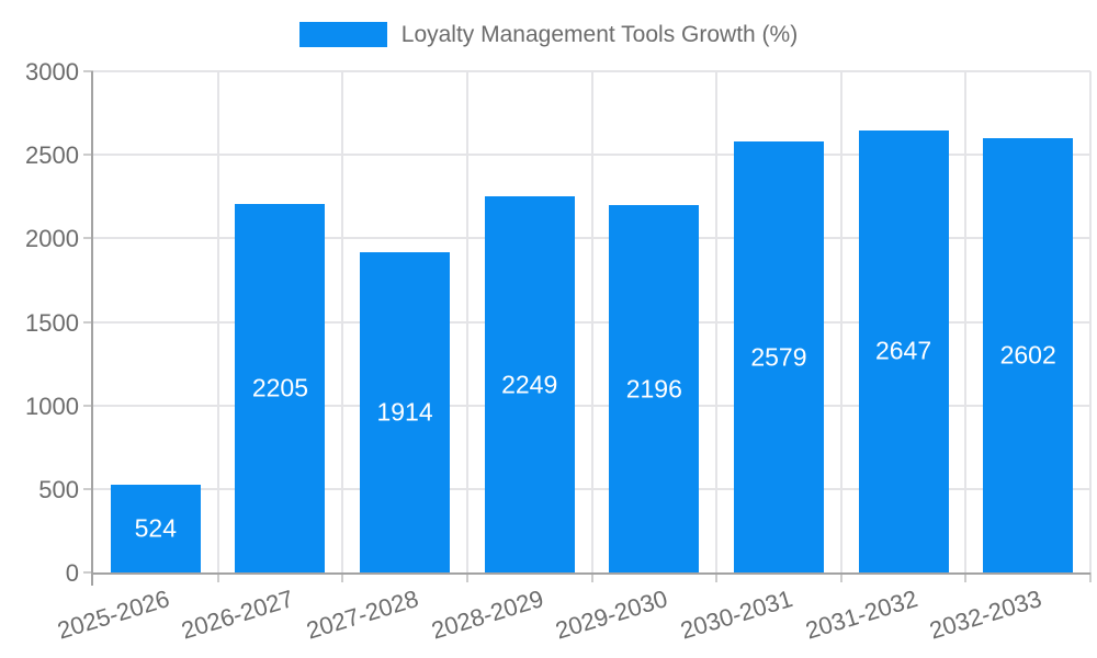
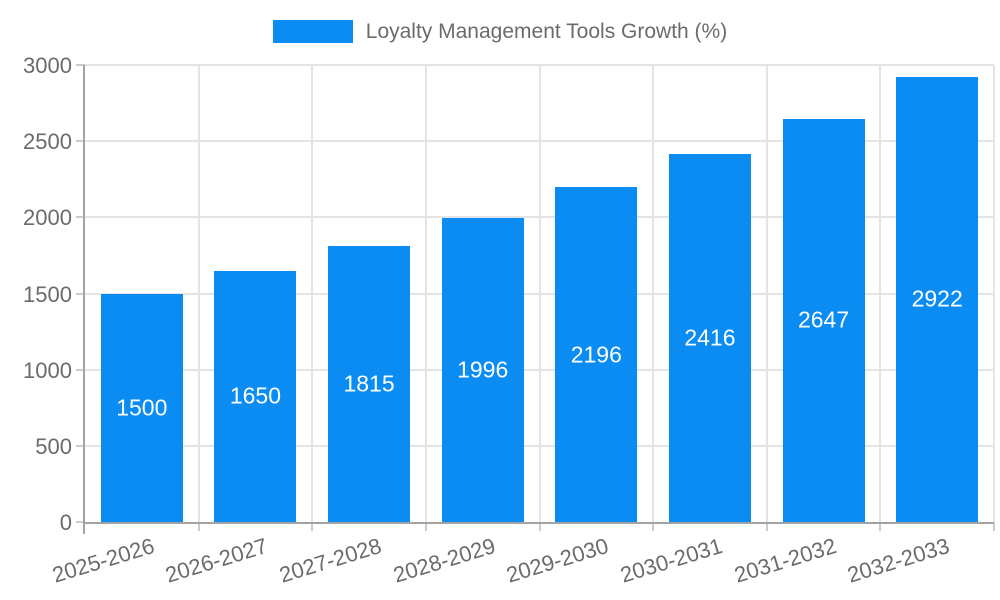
2025-2026: 524 -> 1500
2026-2027: 2205 -> 1650
2027-2028: 1914 -> 1815
2028-2029: 2249 -> 1996
2030-2031: 2579 -> 2416
2032-2033: 2602 -> 2922
